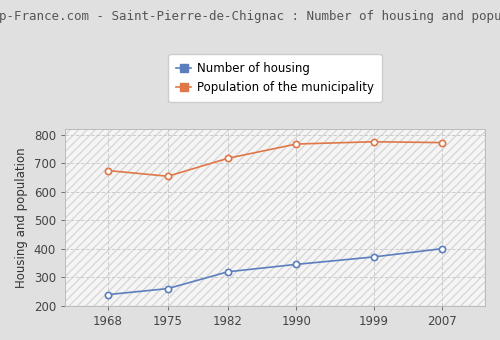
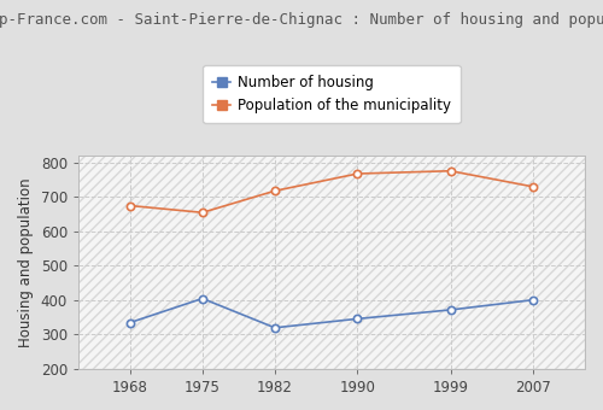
Number of housing/1968: 240 -> 335
Number of housing/1975: 261 -> 405
Population of the municipality/2007: 773 -> 730
